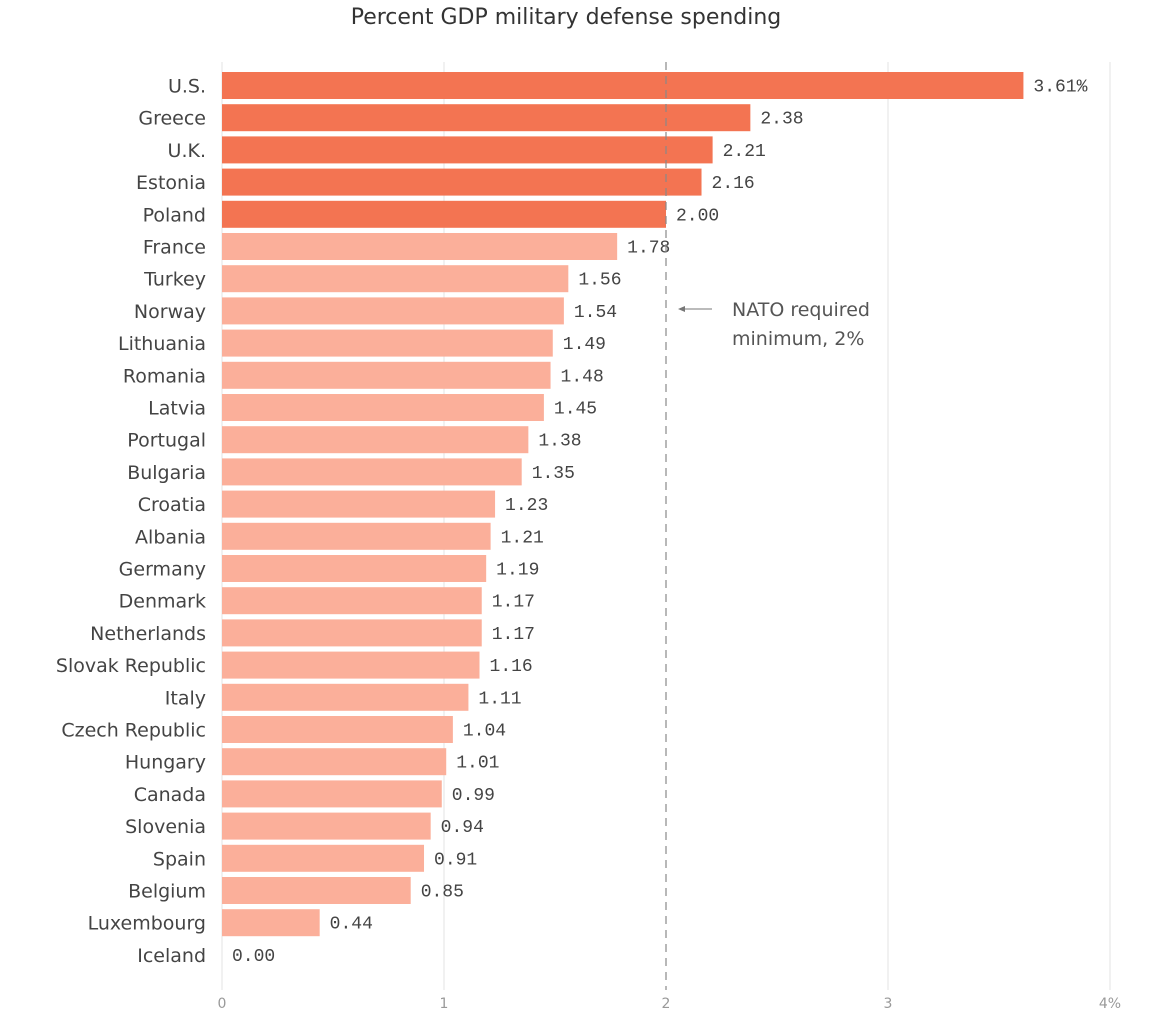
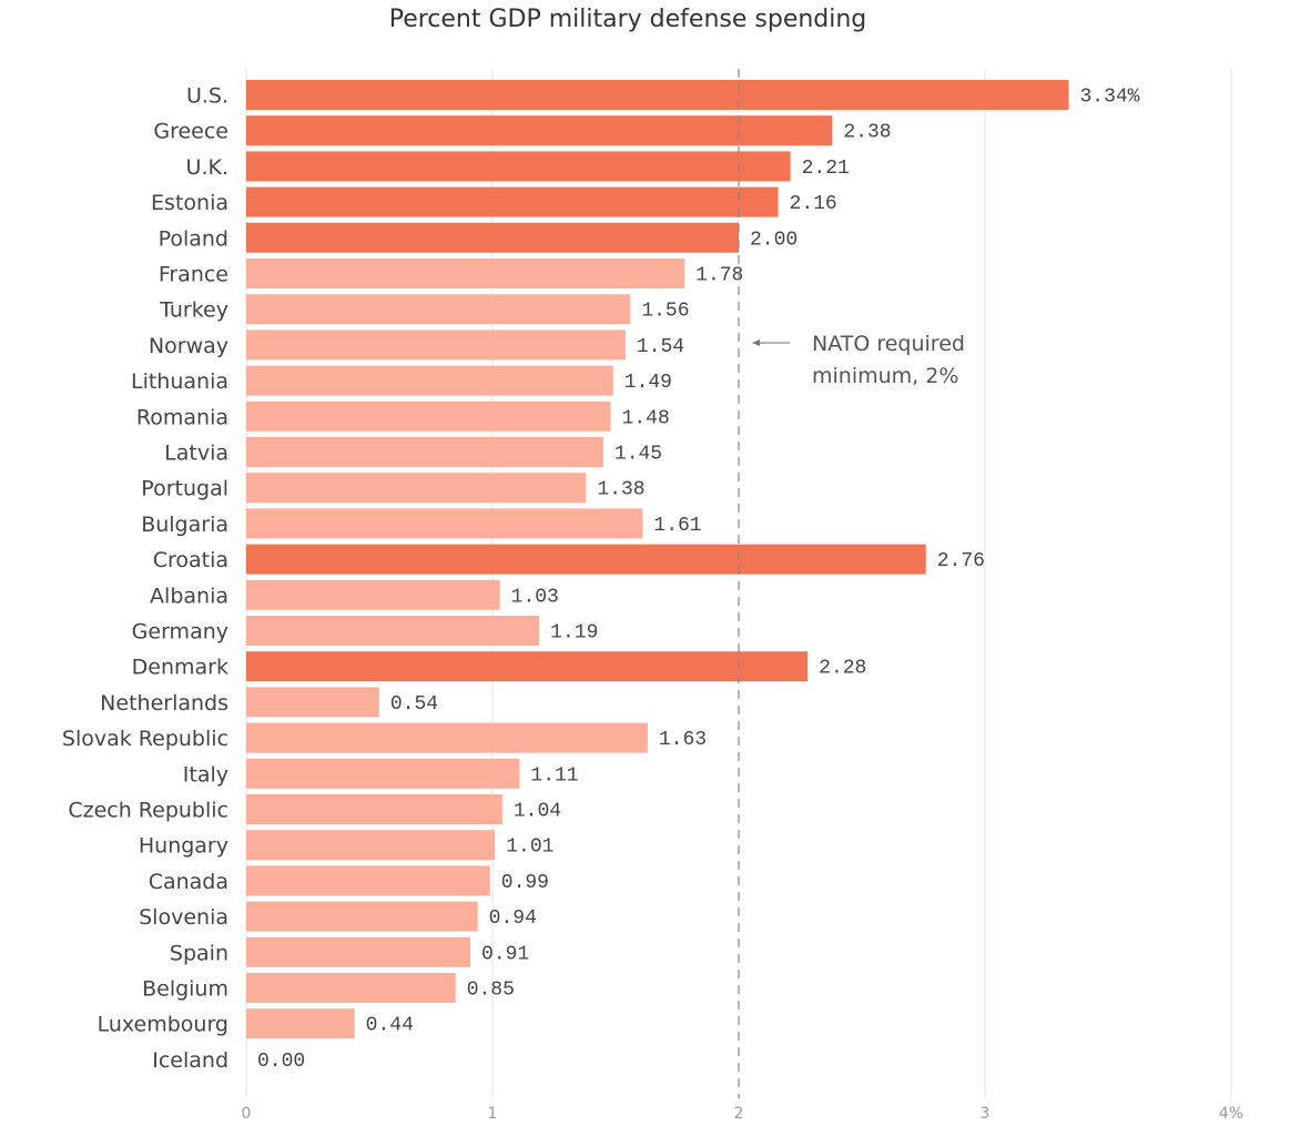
U.S.: 3.61% -> 3.34%
Bulgaria: 1.35 -> 1.61
Croatia: 1.23 -> 2.76
Albania: 1.21 -> 1.03
Denmark: 1.17 -> 2.28
Netherlands: 1.17 -> 0.54
Slovak Republic: 1.16 -> 1.63
